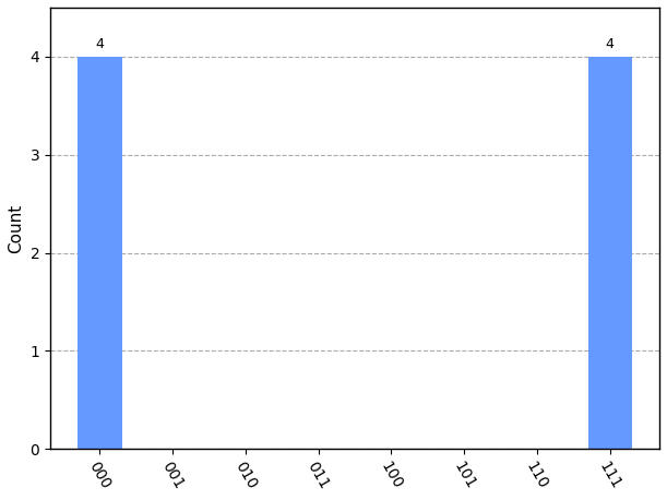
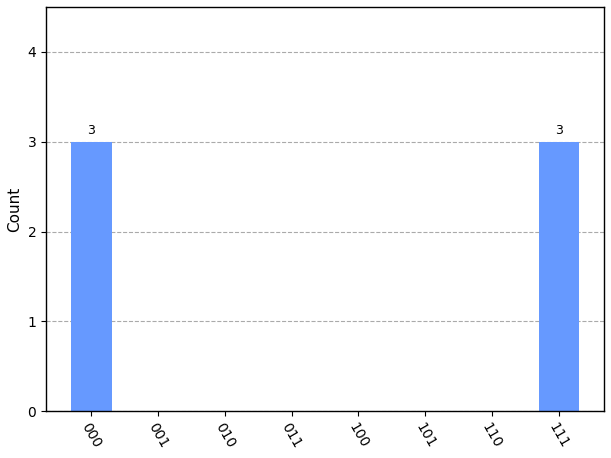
000: 4 -> 3
111: 4 -> 3
